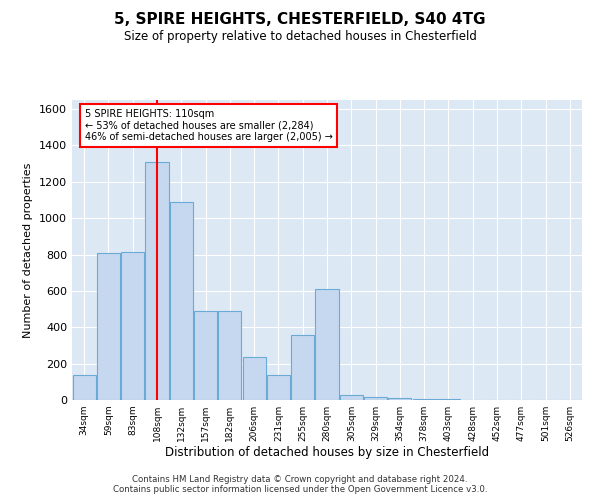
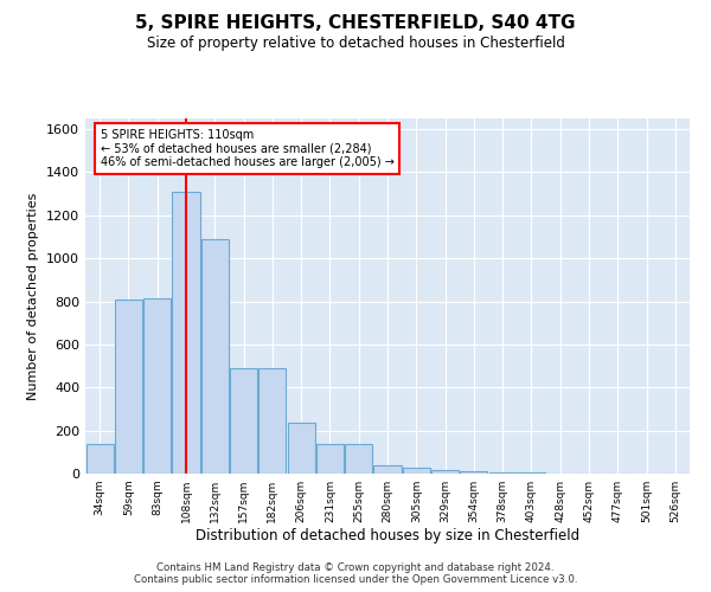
255sqm: 360 -> 140
280sqm: 610 -> 40
